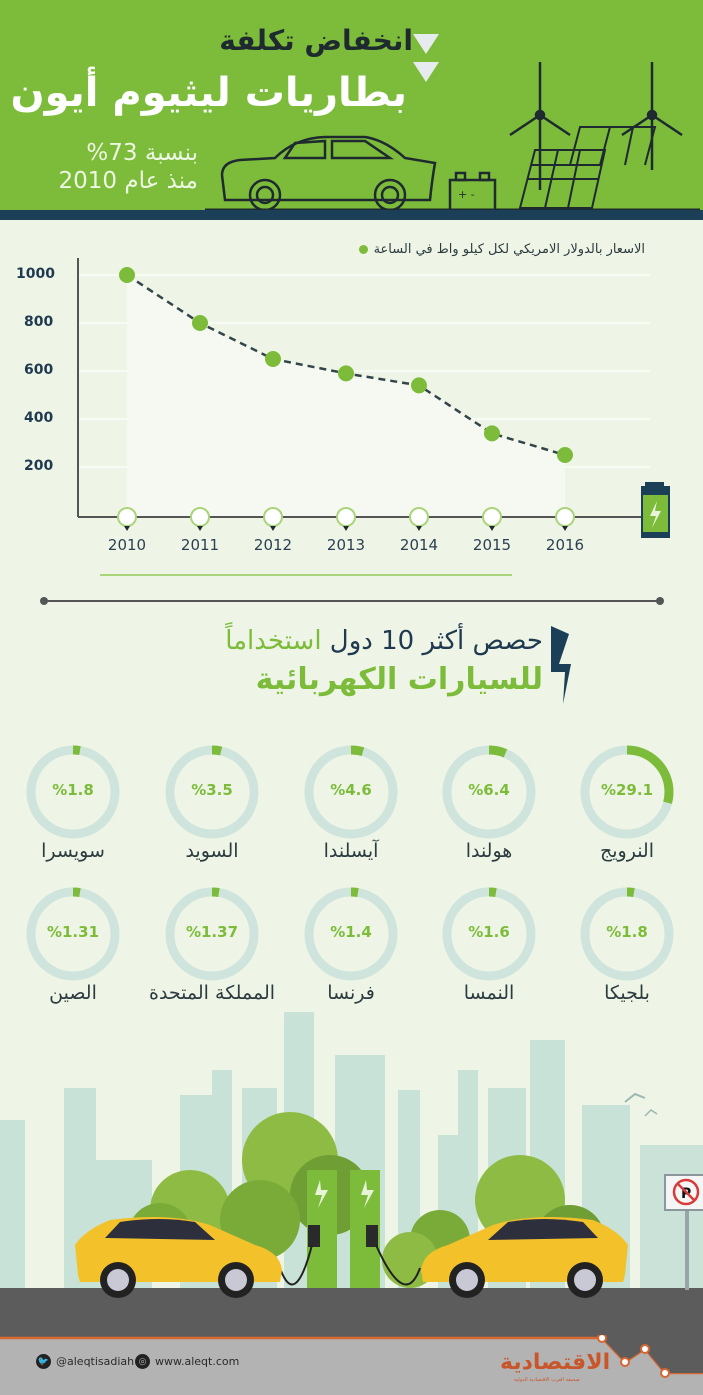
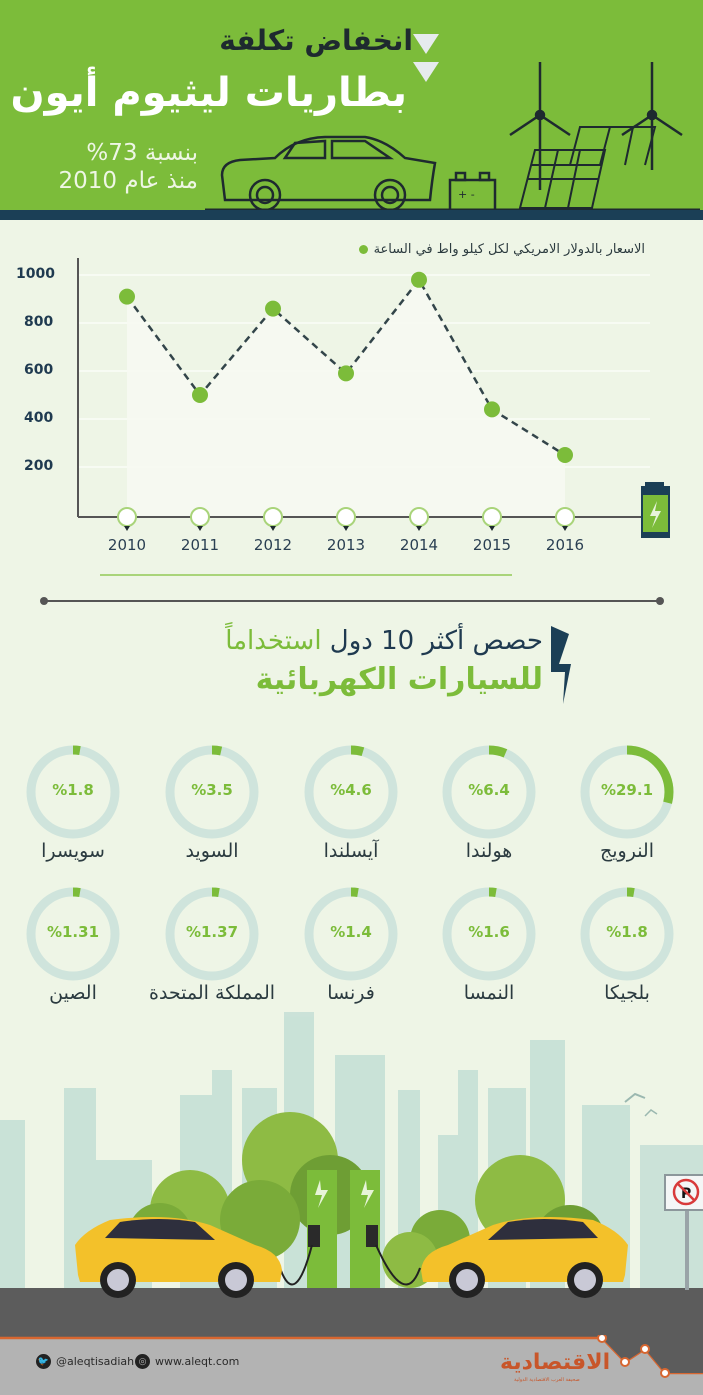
2010: 1000 -> 910
2011: 800 -> 500
2012: 650 -> 860
2014: 540 -> 980
2015: 340 -> 440
